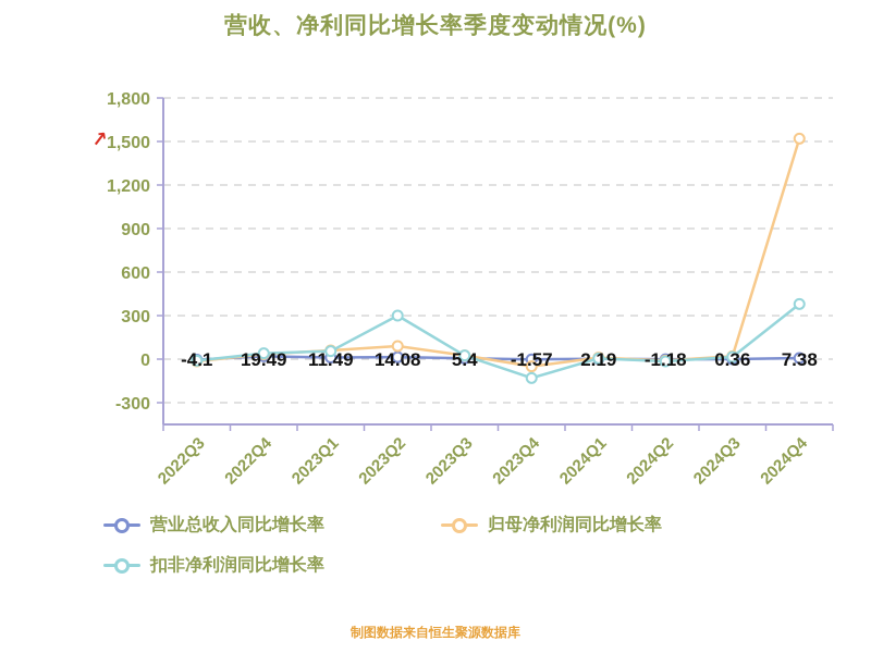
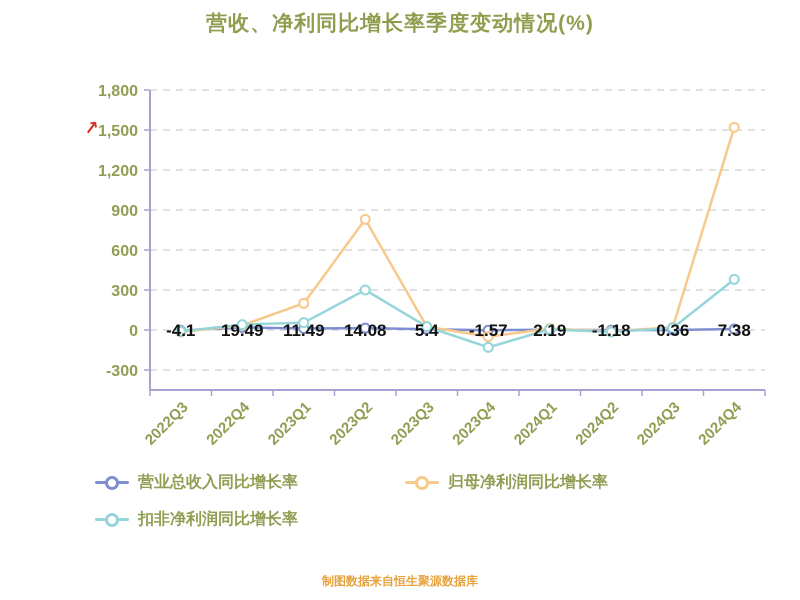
归母净利润同比增长率/2023Q1: 60 -> 200
归母净利润同比增长率/2023Q2: 90 -> 830
